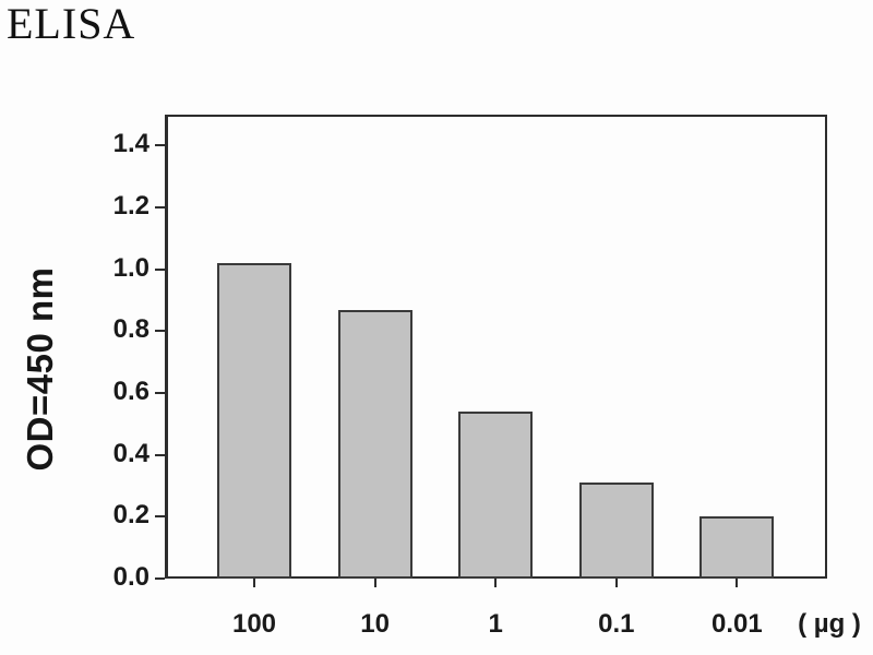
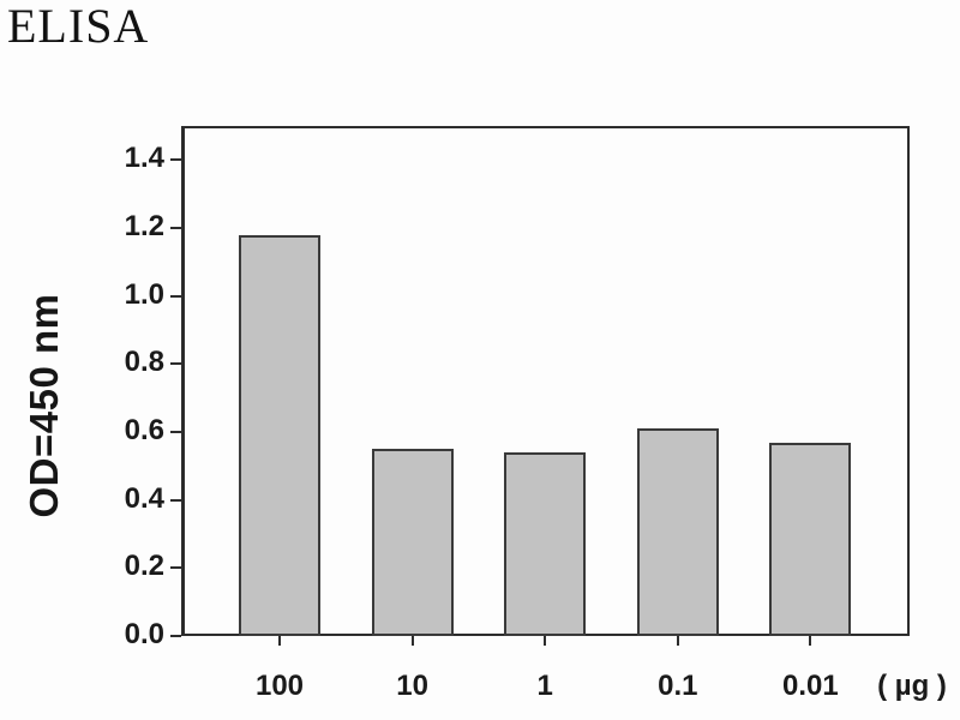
100: 1.02 -> 1.18
10: 0.87 -> 0.55
0.1: 0.31 -> 0.61
0.01: 0.20 -> 0.57
